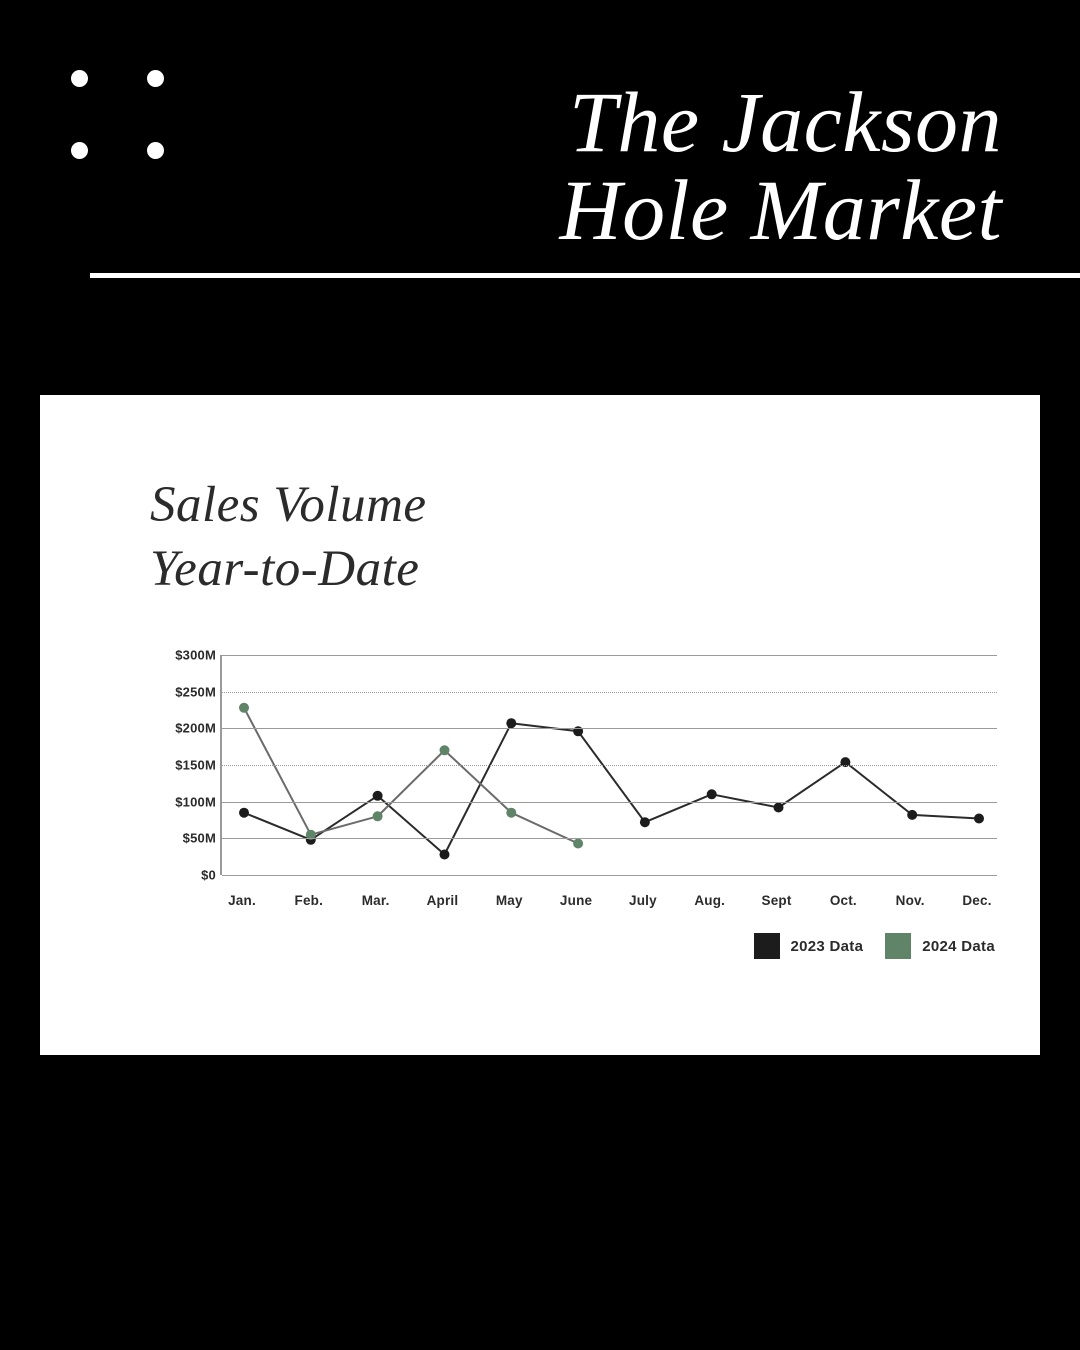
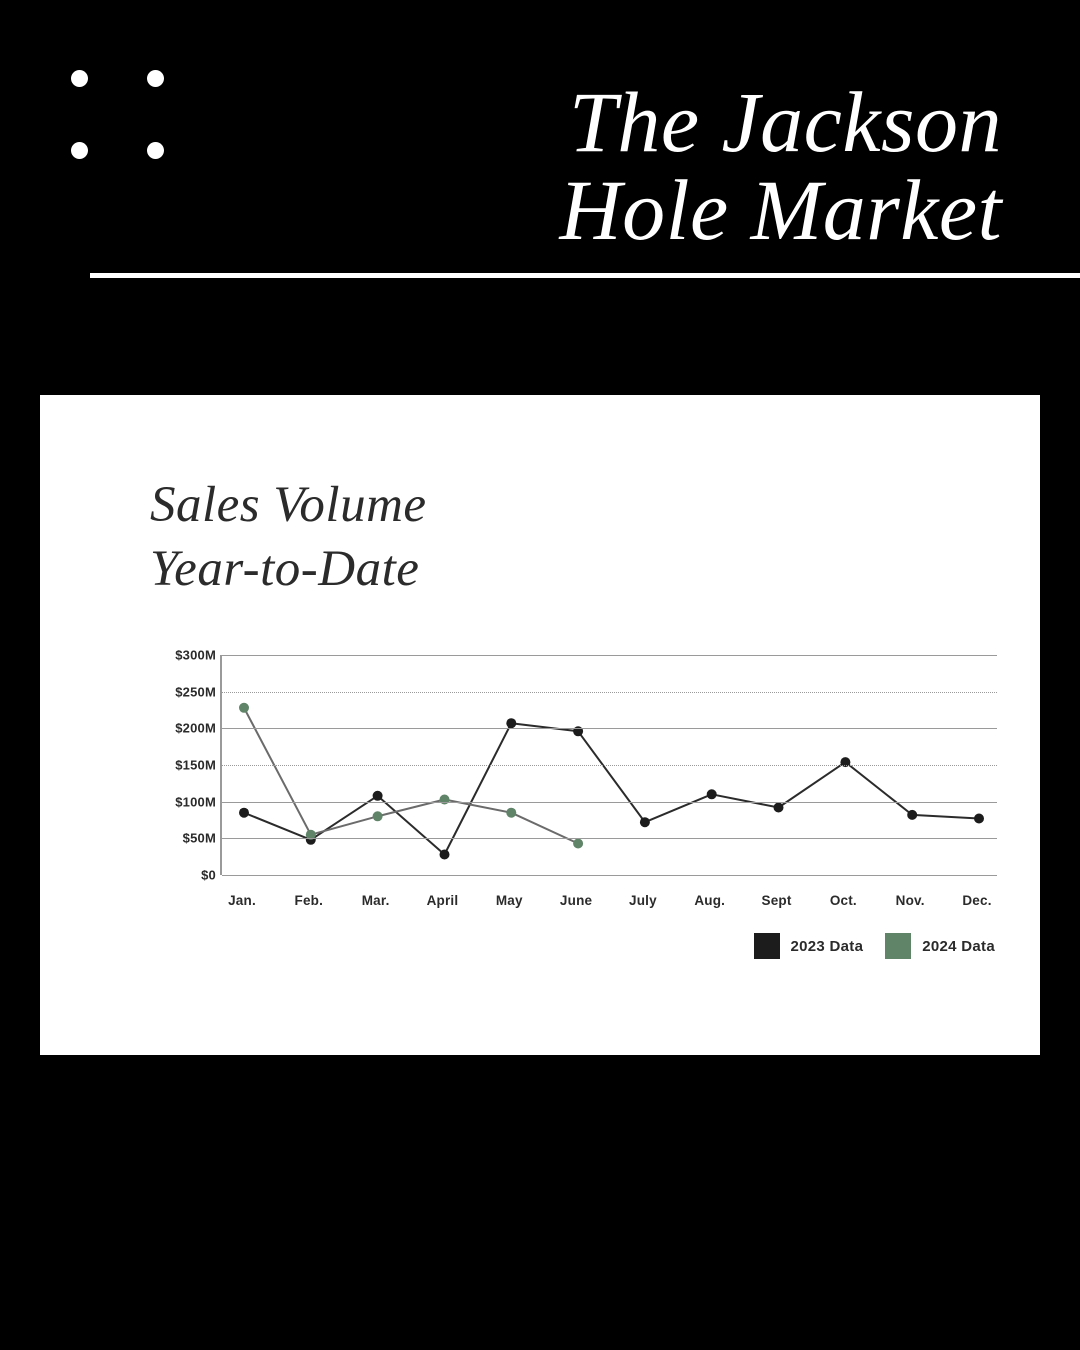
2024 Data/April: $170M -> $100M
